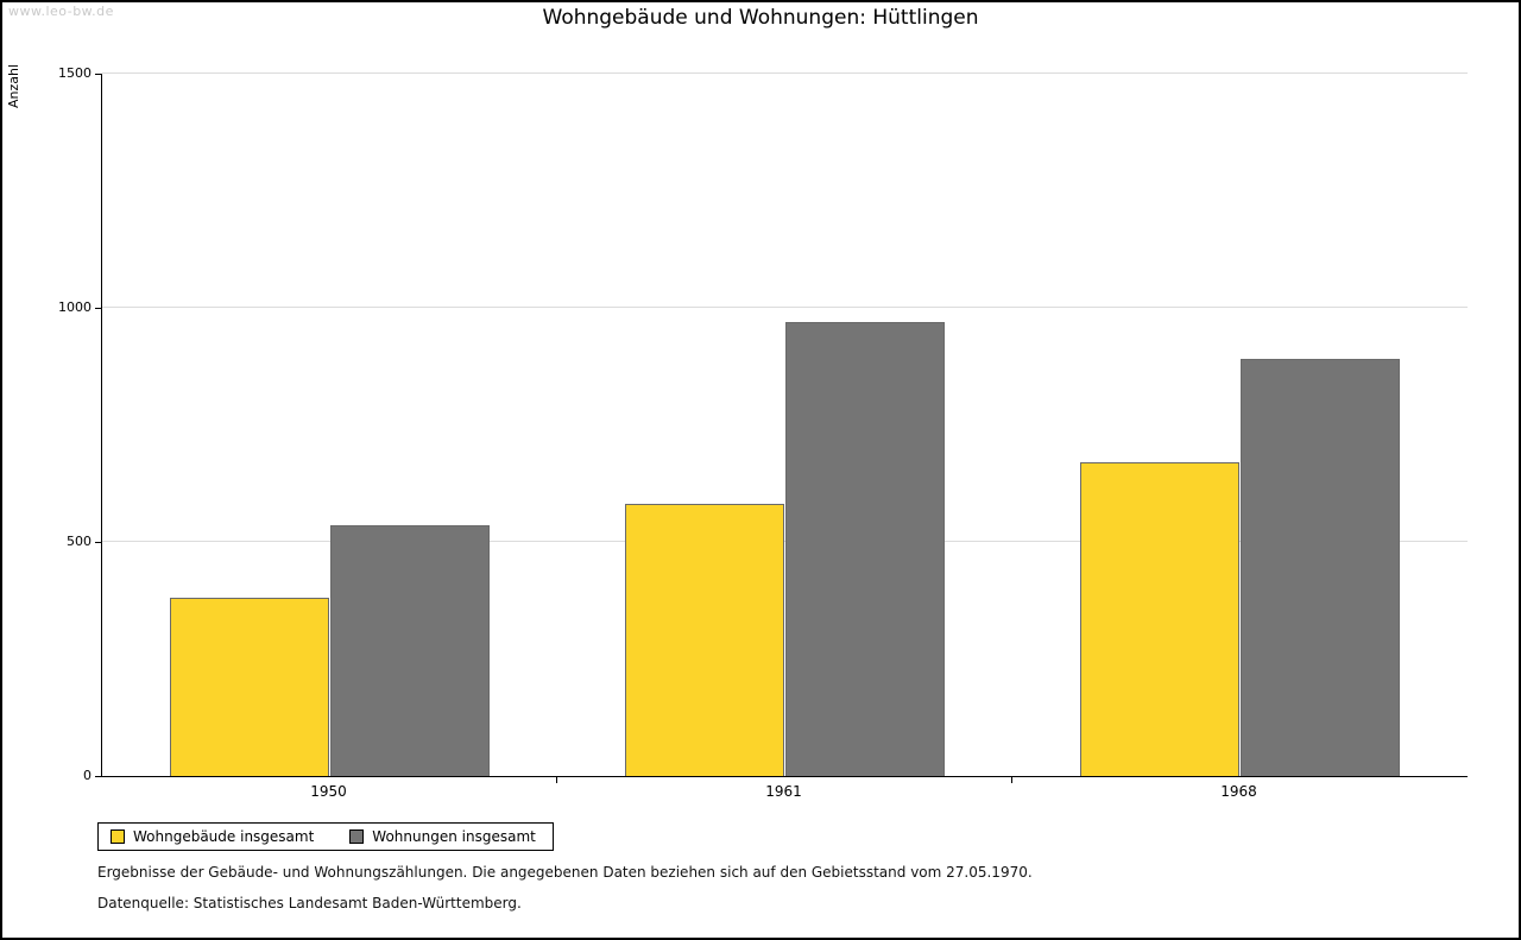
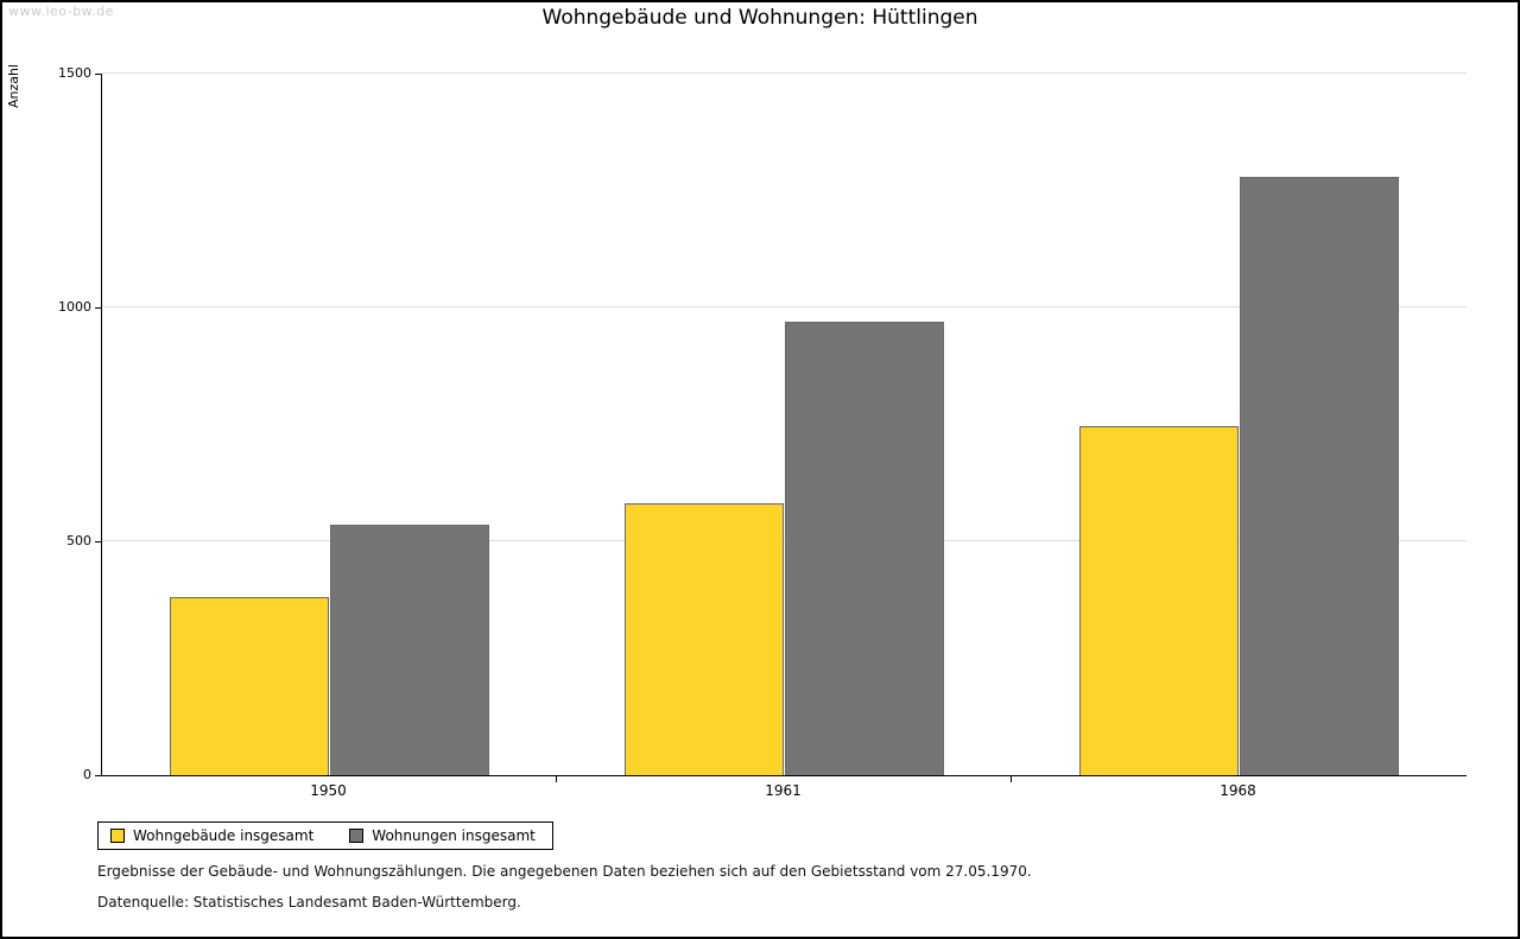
Wohngebäude insgesamt/1968: 670 -> 740
Wohnungen insgesamt/1968: 890 -> 1280
